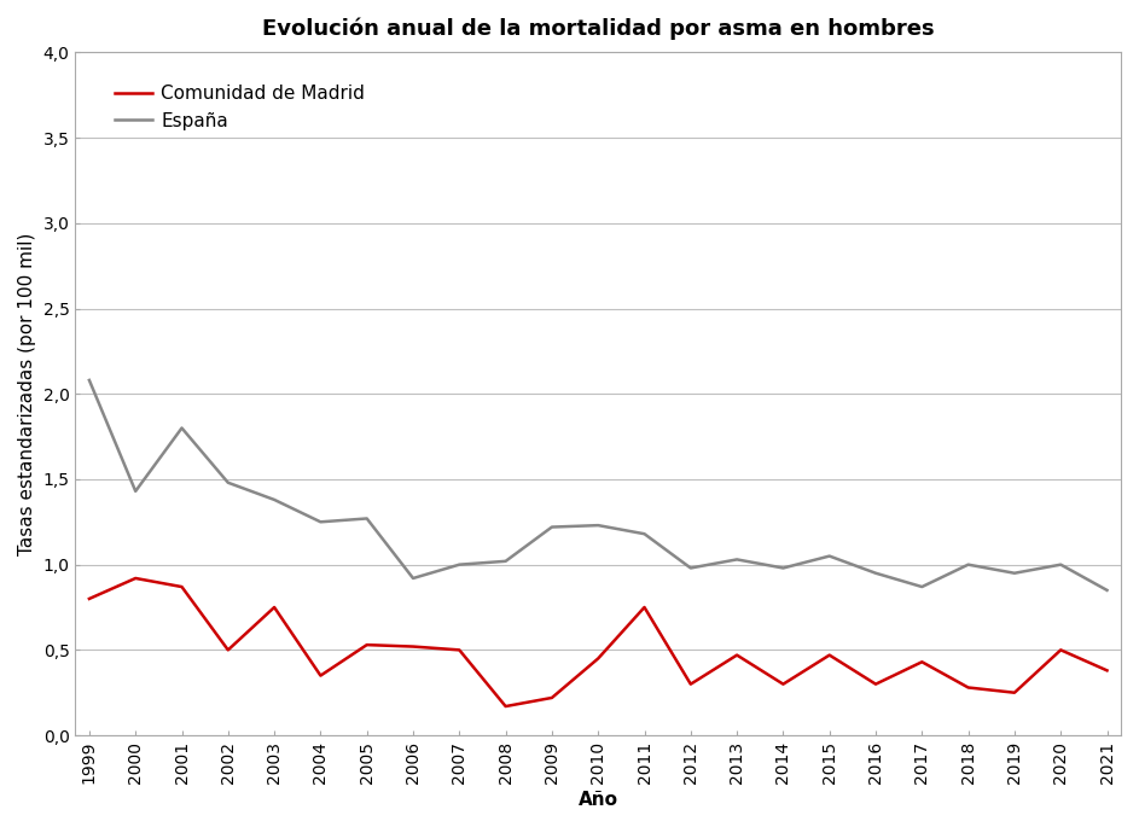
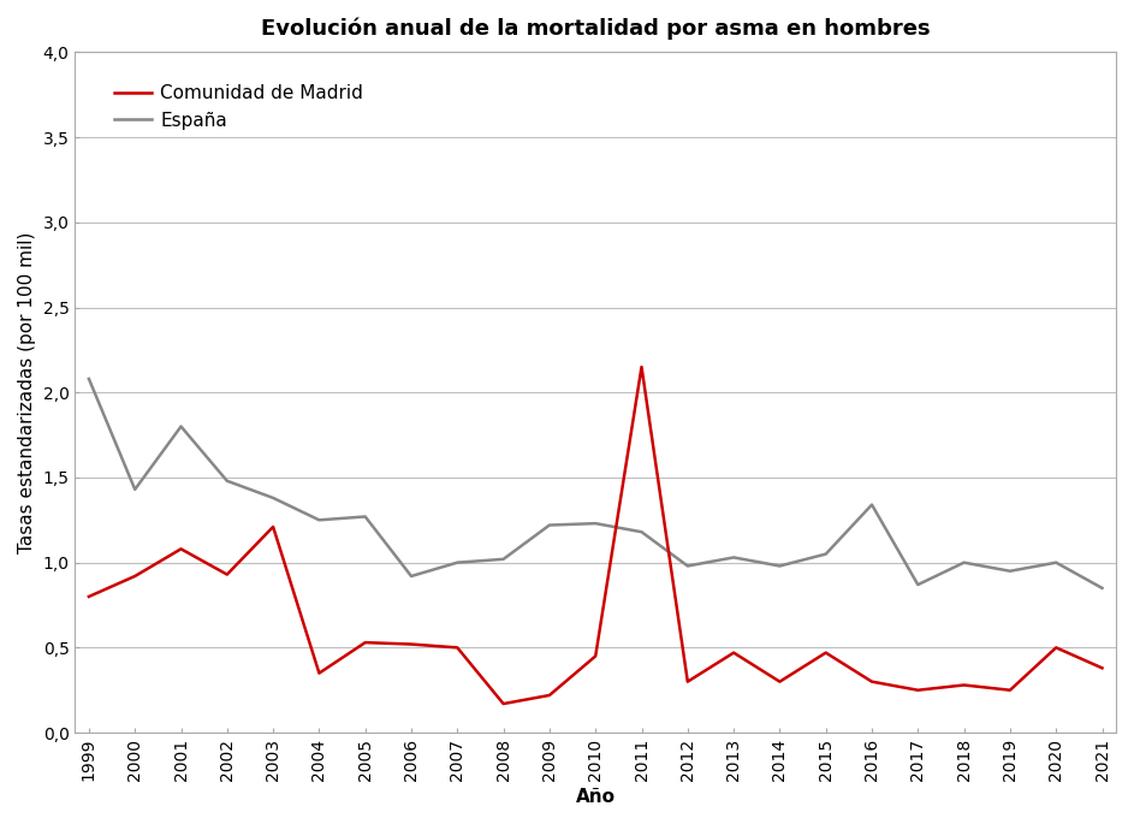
Comunidad de Madrid/2001: 0,87 -> 1,08
Comunidad de Madrid/2002: 0,50 -> 0,93
Comunidad de Madrid/2003: 0,75 -> 1,21
Comunidad de Madrid/2011: 0,75 -> 2,15
España/2016: 0,95 -> 1,34
Comunidad de Madrid/2017: 0,43 -> 0,25
